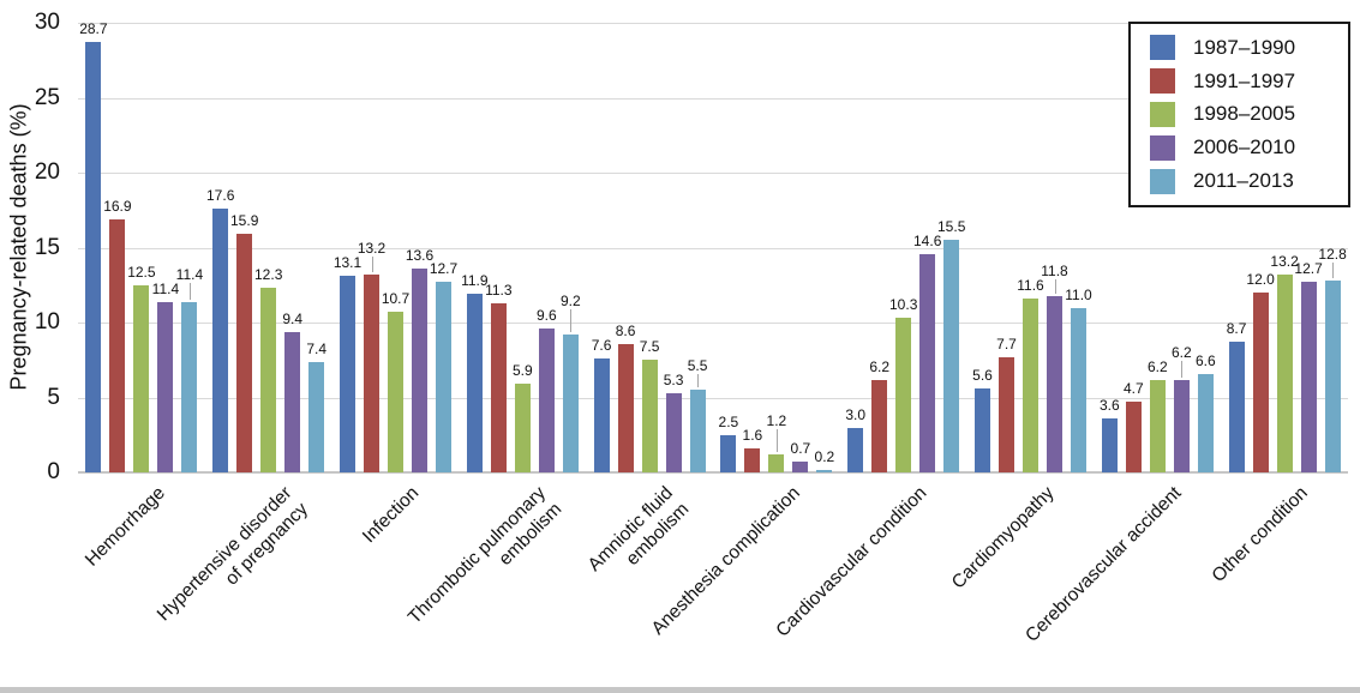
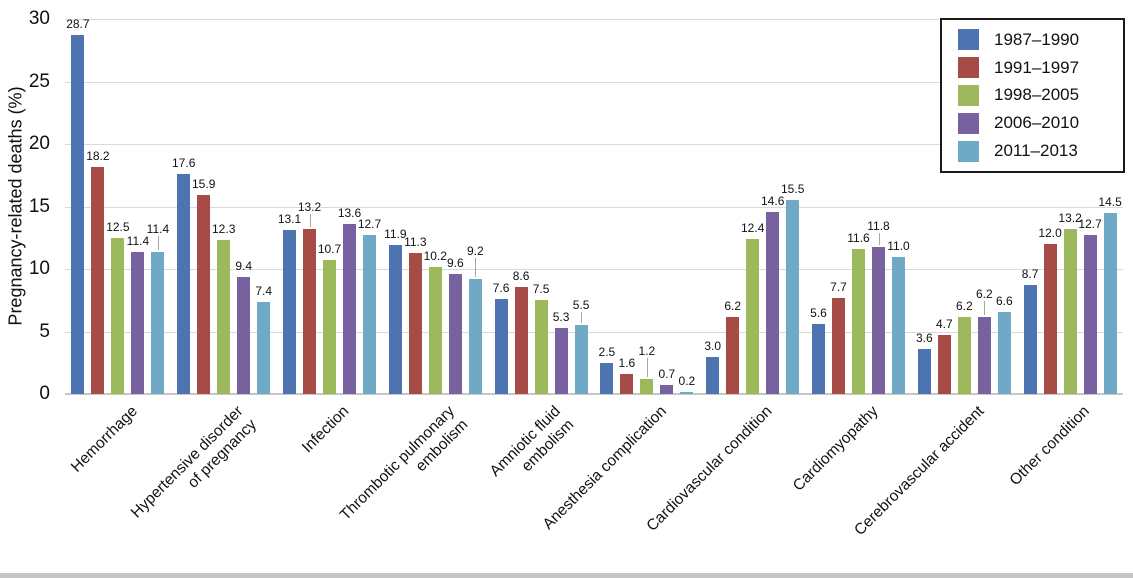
1991–1997/Hemorrhage: 16.9 -> 18.2
1998–2005/Thrombotic pulmonary embolism: 5.9 -> 10.2
1998–2005/Cardiovascular condition: 10.3 -> 12.4
2011–2013/Other condition: 12.8 -> 14.5
